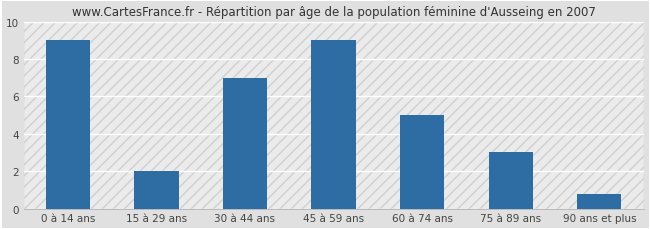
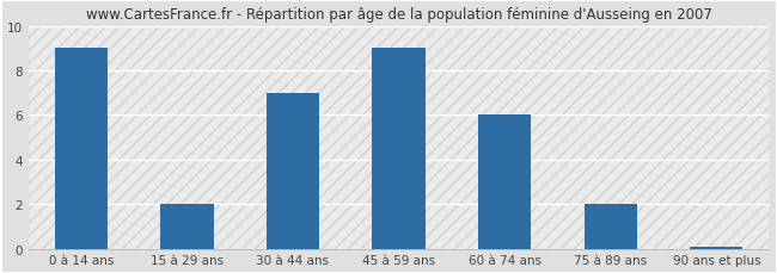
60 à 74 ans: 5.0 -> 6.0
75 à 89 ans: 3.0 -> 2.0
90 ans et plus: 0.8 -> 0.1
